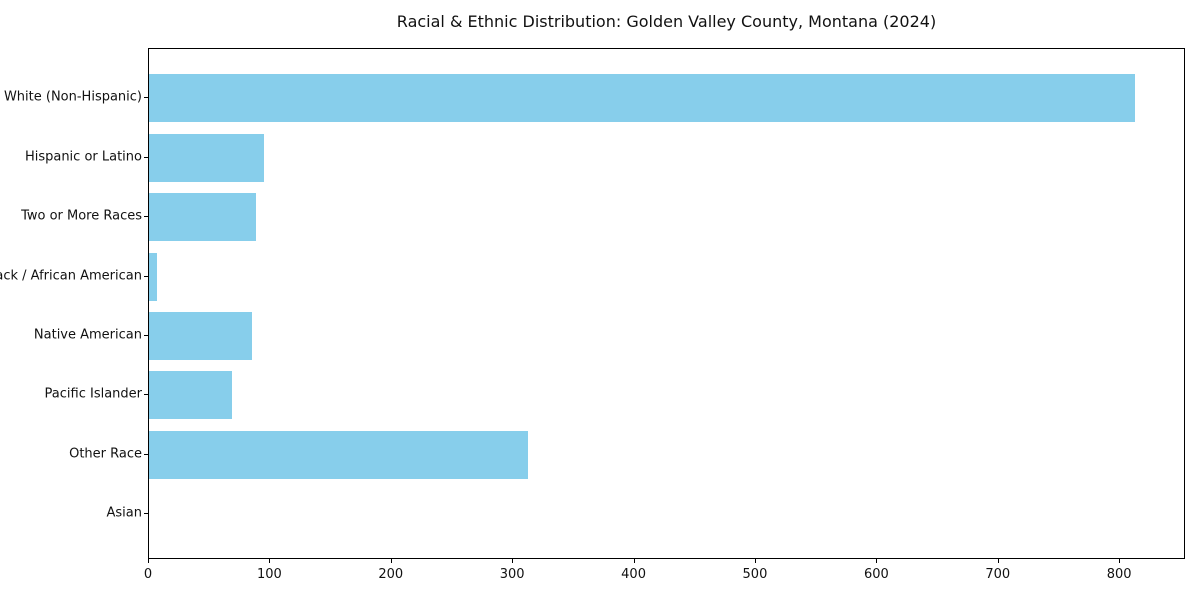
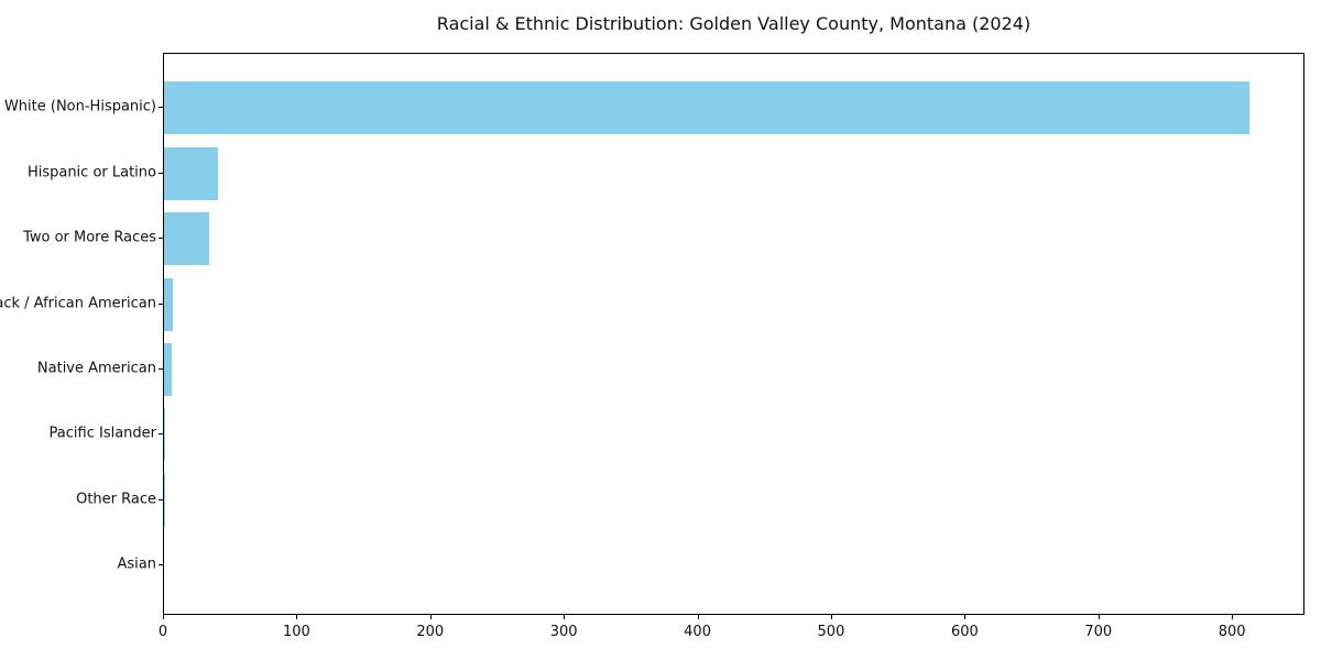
Hispanic or Latino: 95 -> 40
Two or More Races: 88 -> 34
Native American: 85 -> 6
Pacific Islander: 68 -> 1
Other Race: 312 -> 1
